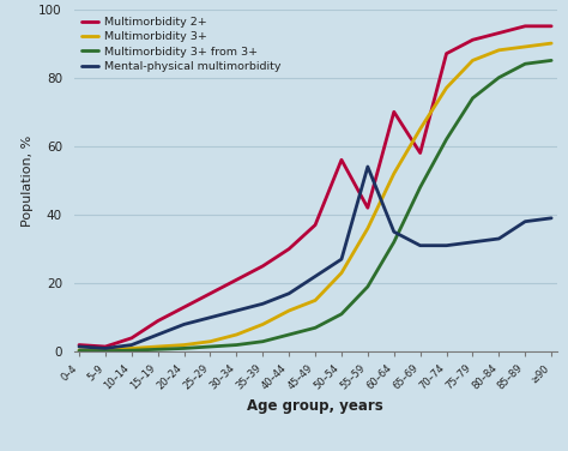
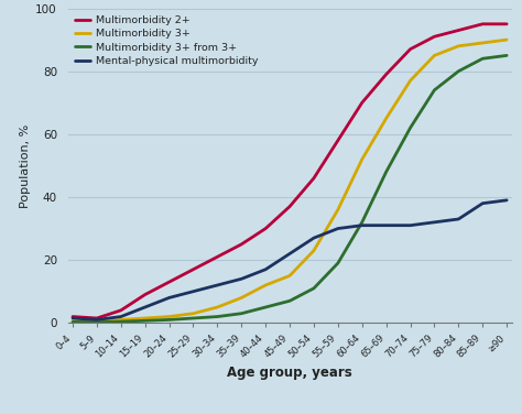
Multimorbidity 2+/50–54: 56.0 -> 46.0
Multimorbidity 2+/55–59: 42.0 -> 58.0
Mental-physical multimorbidity/55–59: 54.0 -> 30.0
Mental-physical multimorbidity/60–64: 35.0 -> 31.0
Multimorbidity 2+/65–69: 58.0 -> 79.0
